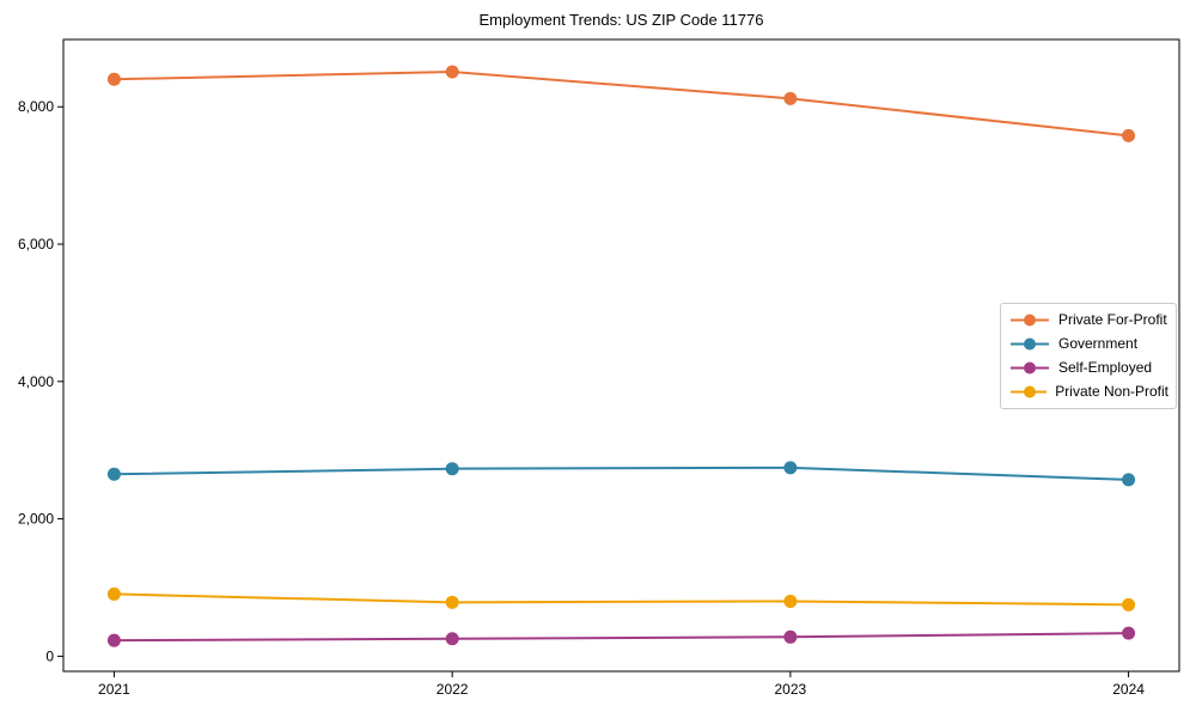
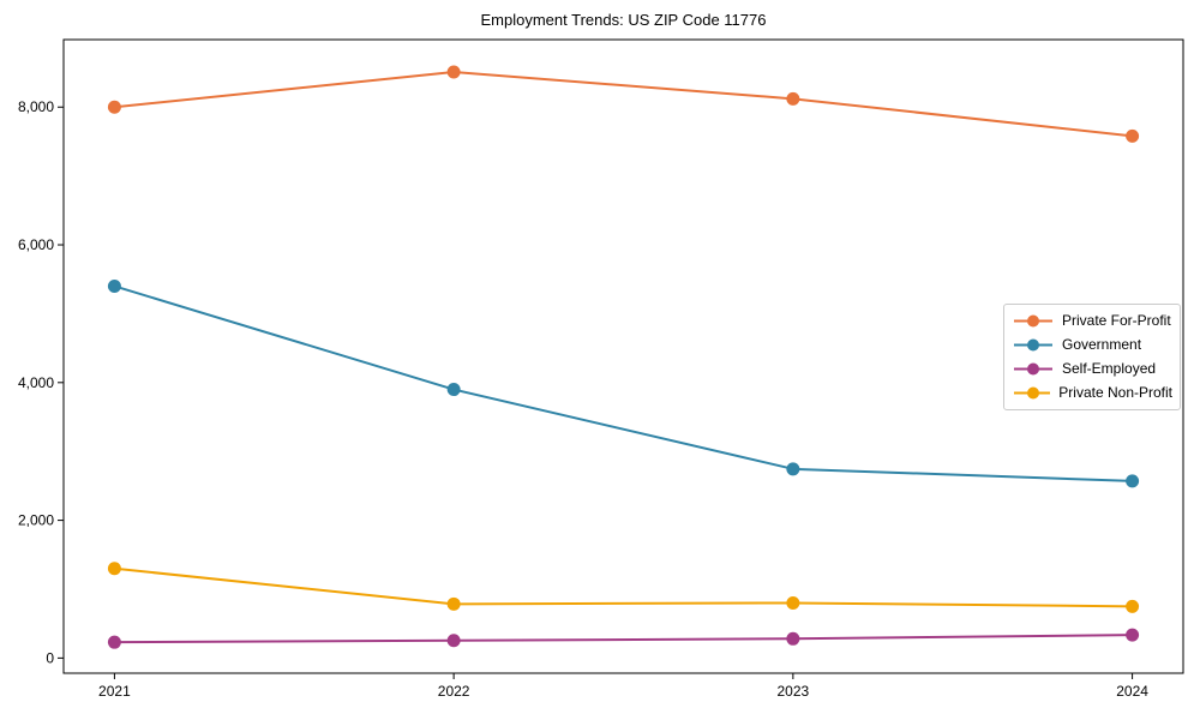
Private For-Profit/2021: 8400 -> 8000
Government/2021: 2600 -> 5400
Private Non-Profit/2021: 900 -> 1300
Government/2022: 2700 -> 3900
